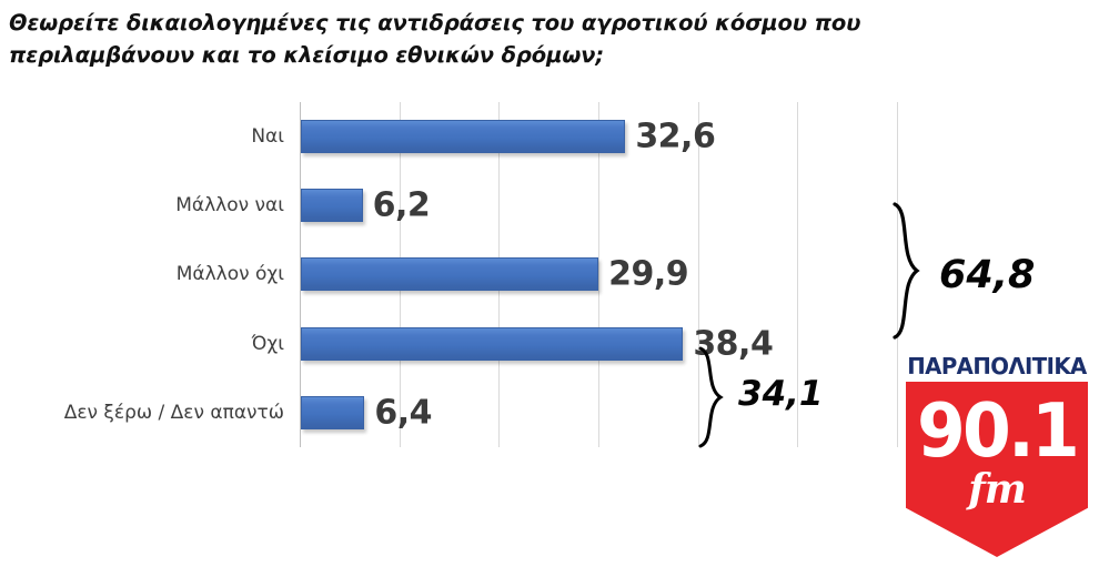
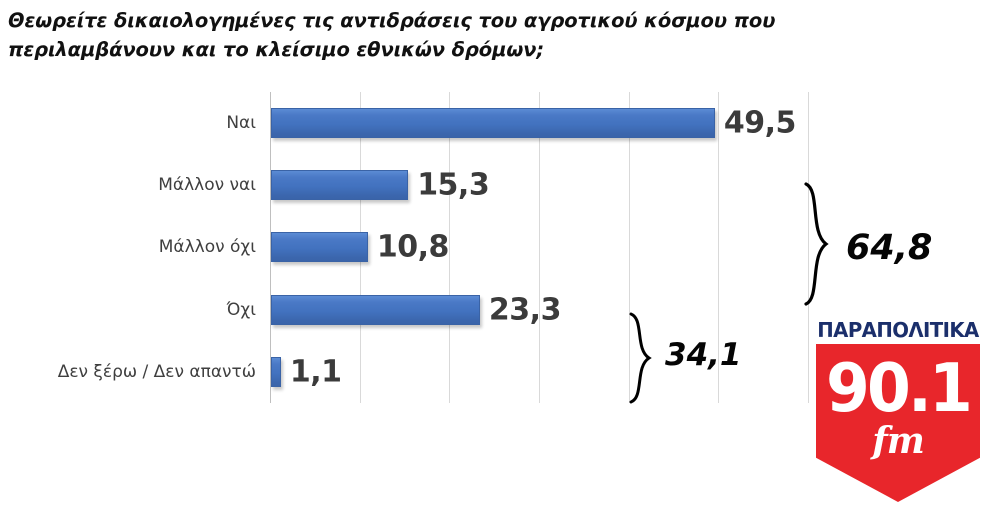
Ναι: 32,6 -> 49,5
Μάλλον ναι: 6,2 -> 15,3
Μάλλον όχι: 29,9 -> 10,8
Όχι: 38,4 -> 23,3
Δεν ξέρω / Δεν απαντώ: 6,4 -> 1,1
